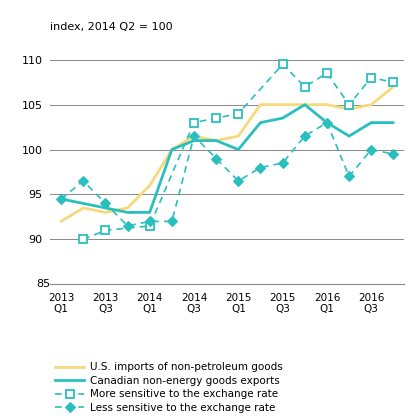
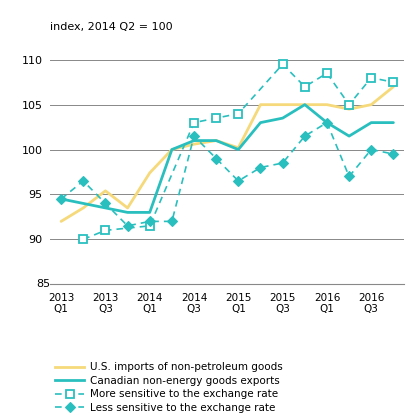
U.S. imports of non-petroleum goods/2013 Q3: 93.0 -> 95.4
U.S. imports of non-petroleum goods/2014 Q1: 96.0 -> 97.4
U.S. imports of non-petroleum goods/2014 Q3: 101.5 -> 100.6
U.S. imports of non-petroleum goods/2015 Q1: 101.5 -> 100.2
